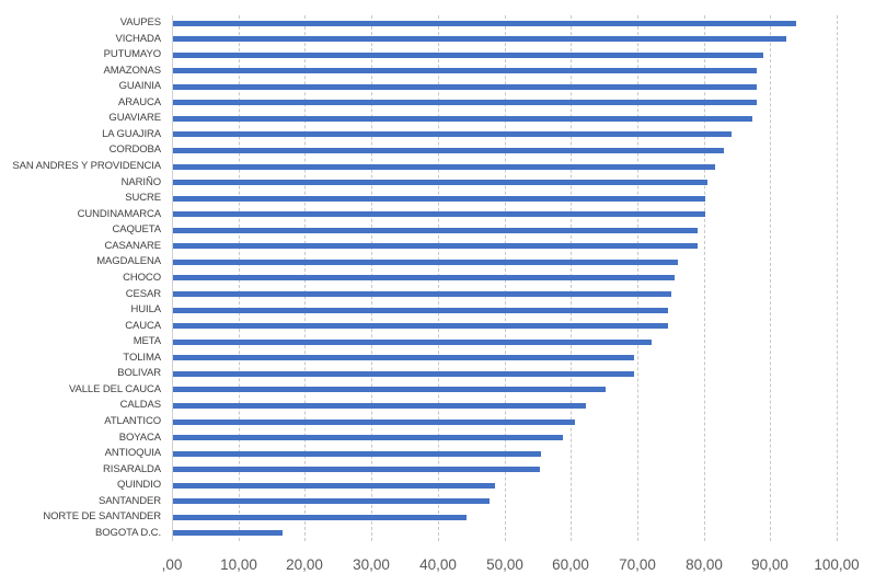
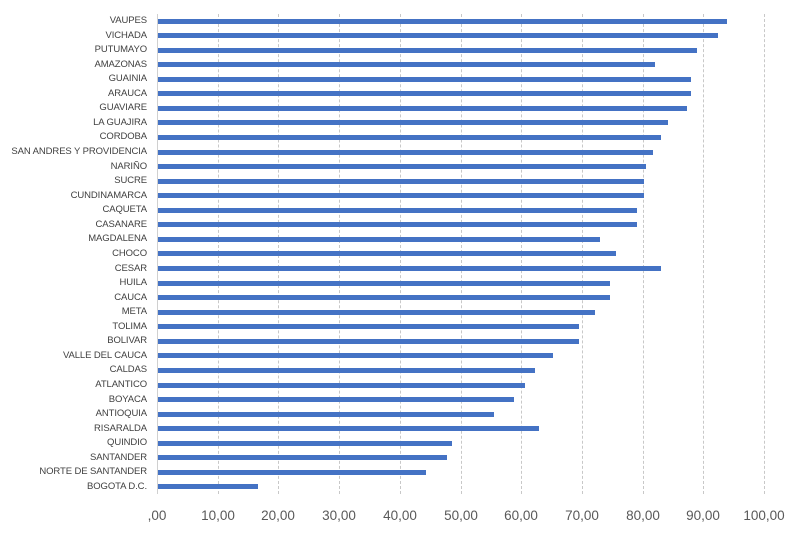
AMAZONAS: 88 -> 82
MAGDALENA: 76 -> 73
CESAR: 75 -> 83
RISARALDA: 55 -> 63
